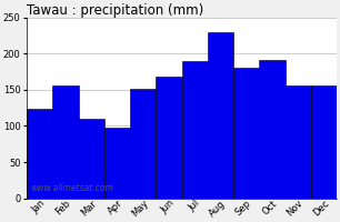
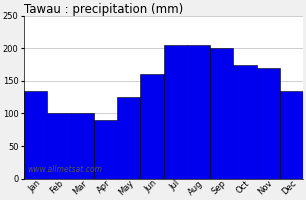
Jan: 124 -> 135
Feb: 156 -> 100
Mar: 110 -> 100
Apr: 98 -> 90
May: 152 -> 125
Jun: 168 -> 160
Jul: 190 -> 205
Aug: 230 -> 205
Sep: 180 -> 200
Oct: 192 -> 175
Nov: 156 -> 170
Dec: 156 -> 135
